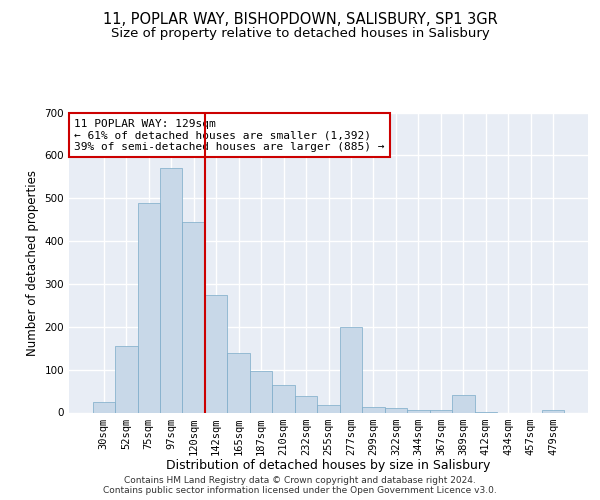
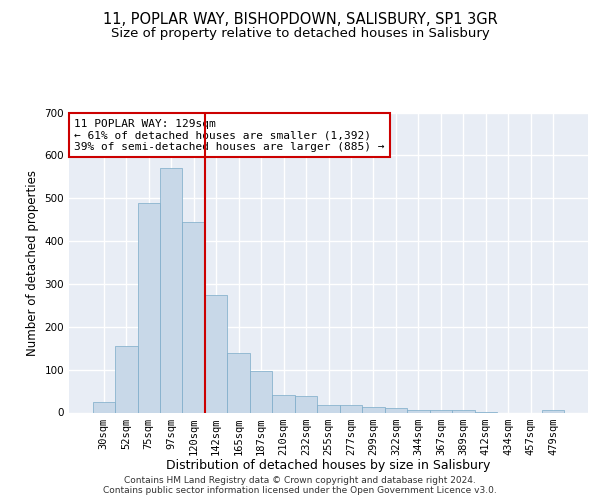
210sqm: 65 -> 40
277sqm: 200 -> 17
389sqm: 40 -> 5
